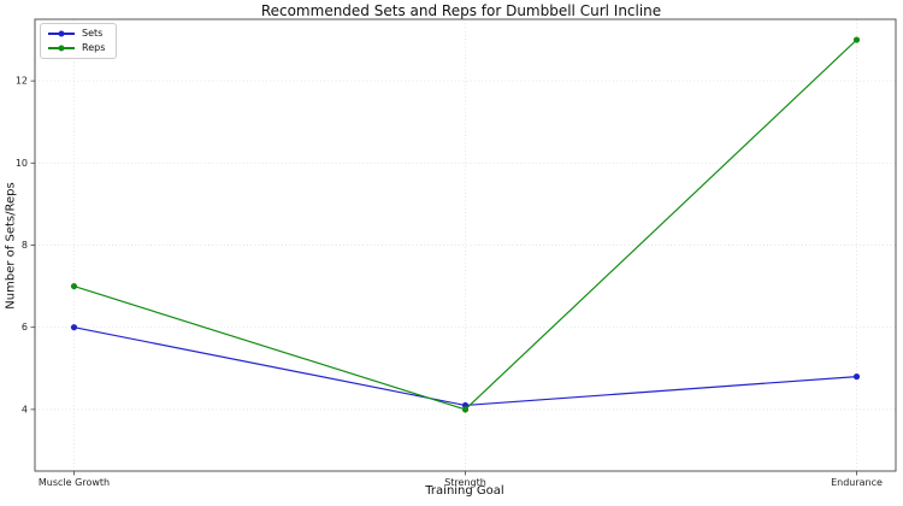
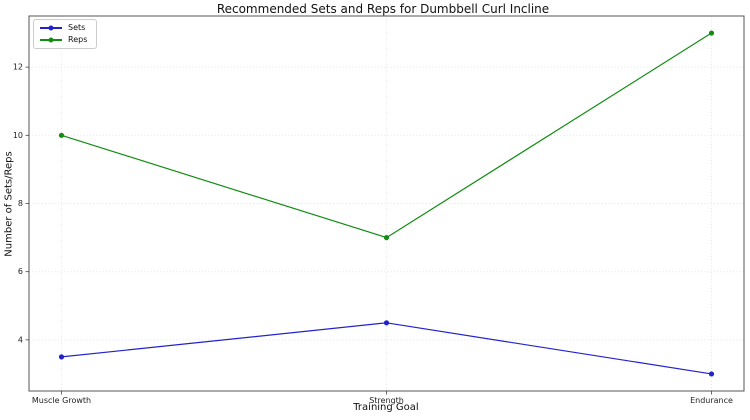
Sets/Muscle Growth: 6.0 -> 3.5
Reps/Muscle Growth: 7 -> 10
Sets/Strength: 4.1 -> 4.5
Reps/Strength: 4 -> 7
Sets/Endurance: 4.8 -> 3.0
